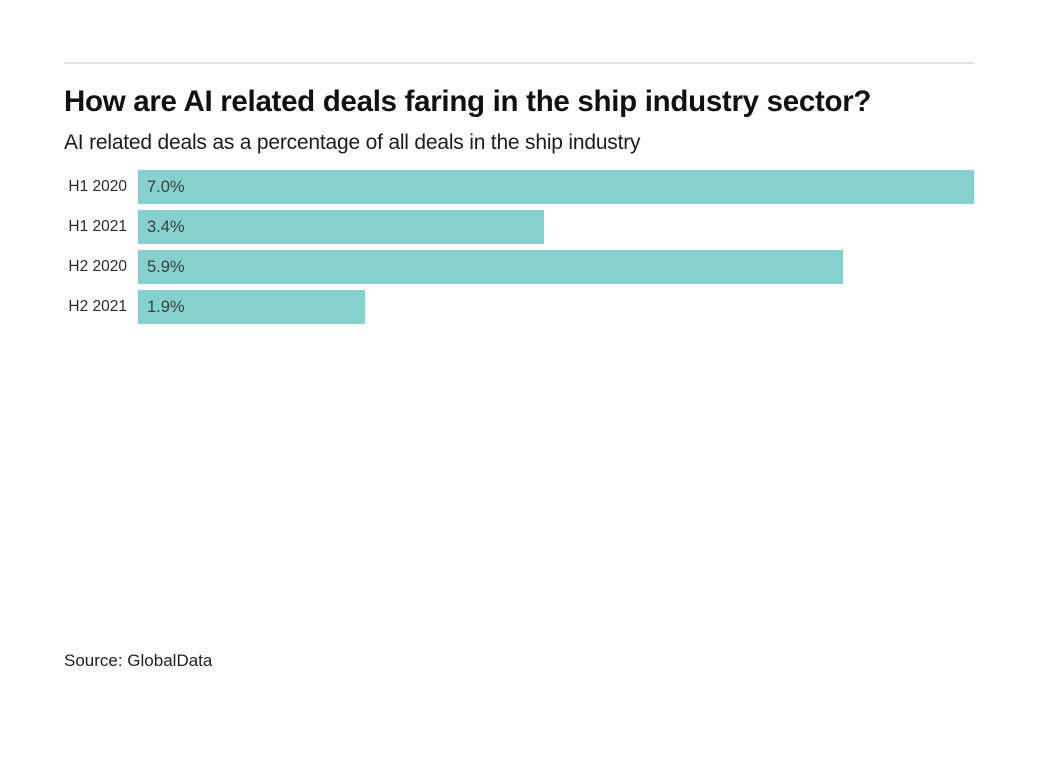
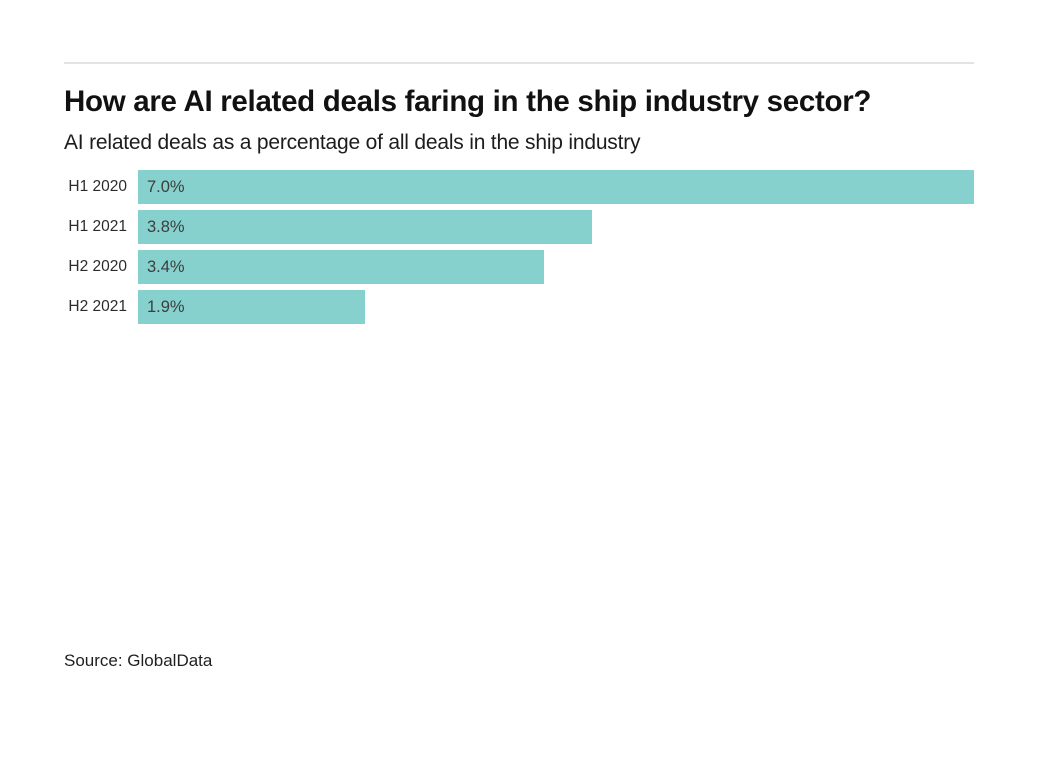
H1 2021: 3.4% -> 3.8%
H2 2020: 5.9% -> 3.4%
